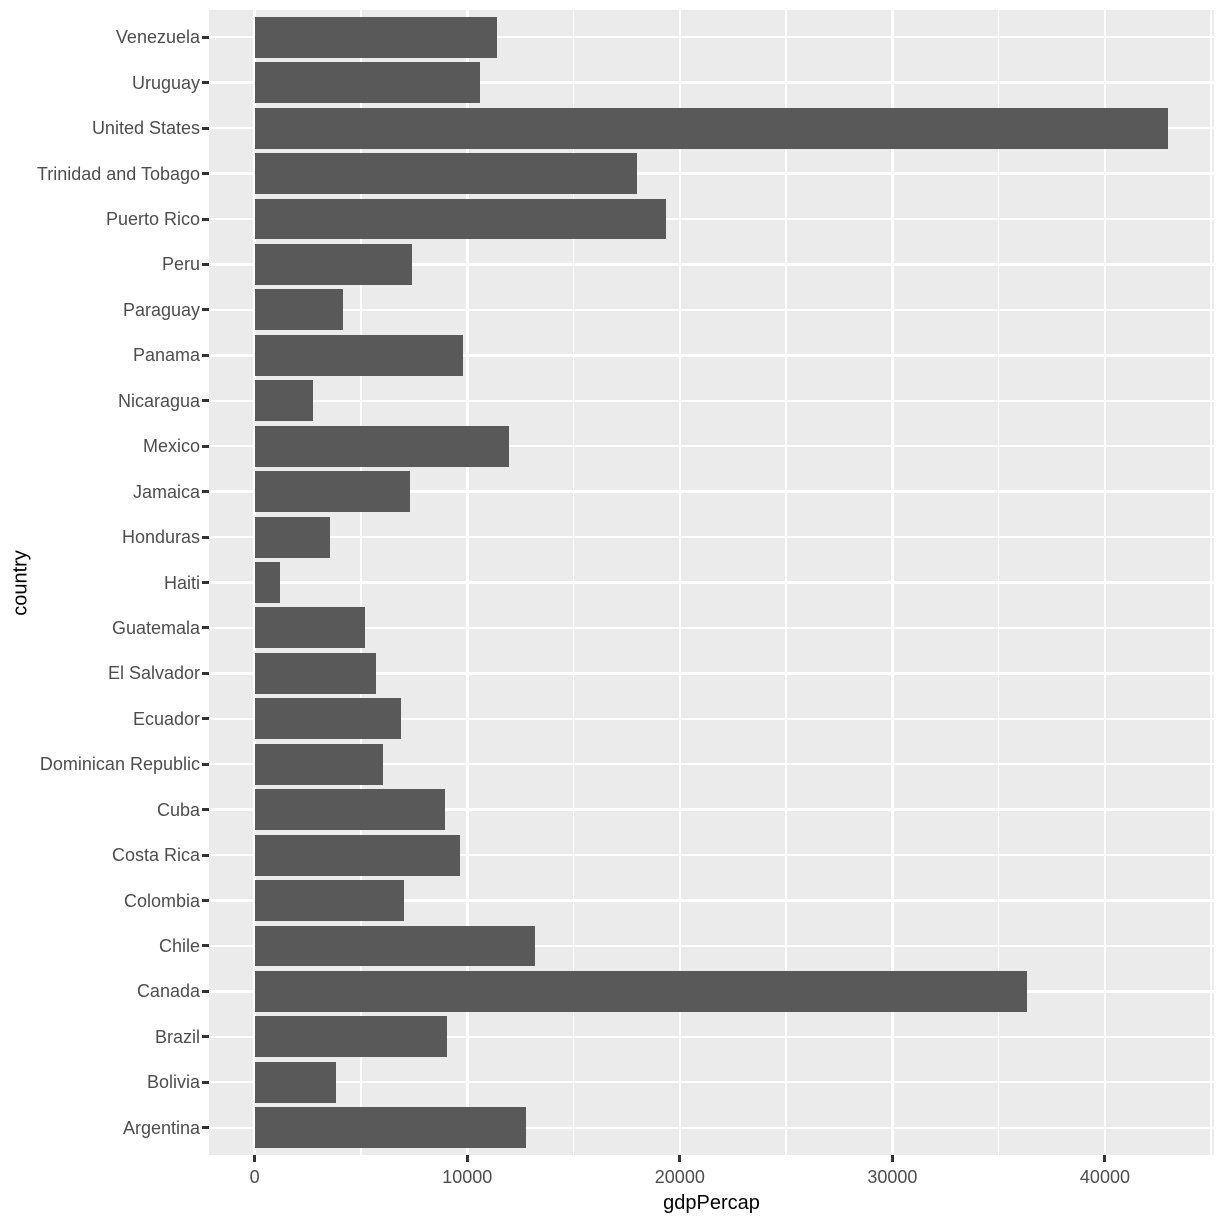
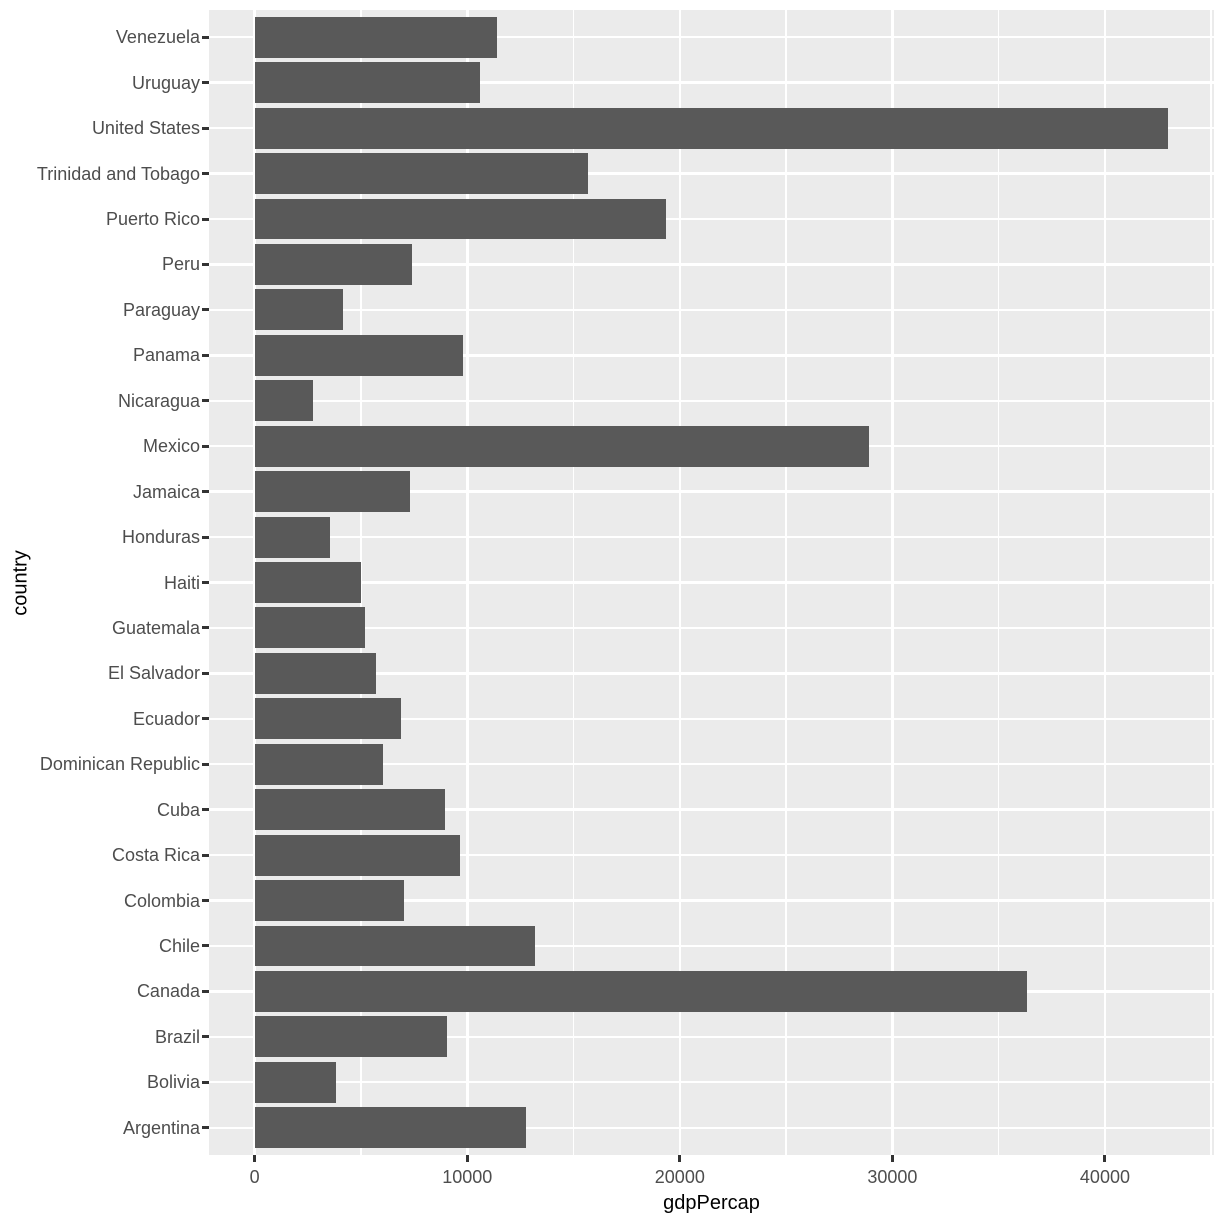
Trinidad and Tobago: 18000 -> 15700
Mexico: 12000 -> 28900
Haiti: 1200 -> 5000
